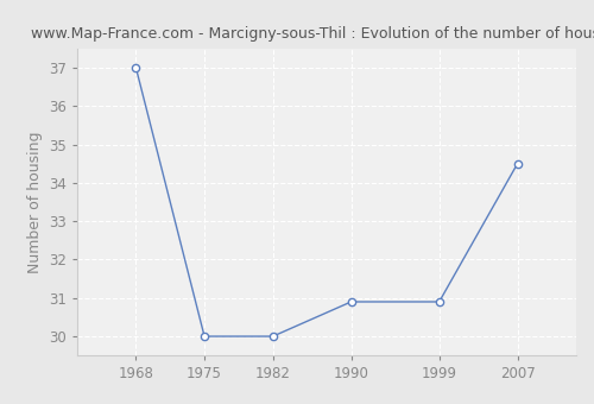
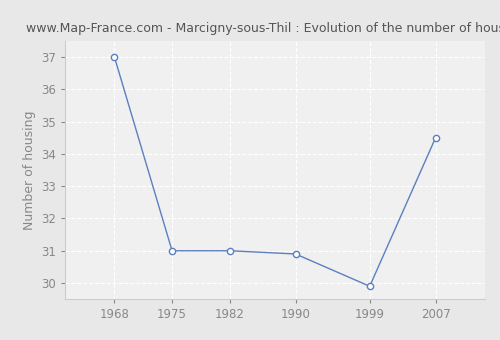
1975: 30.0 -> 31.0
1982: 30.0 -> 31.0
1999: 30.9 -> 29.9
